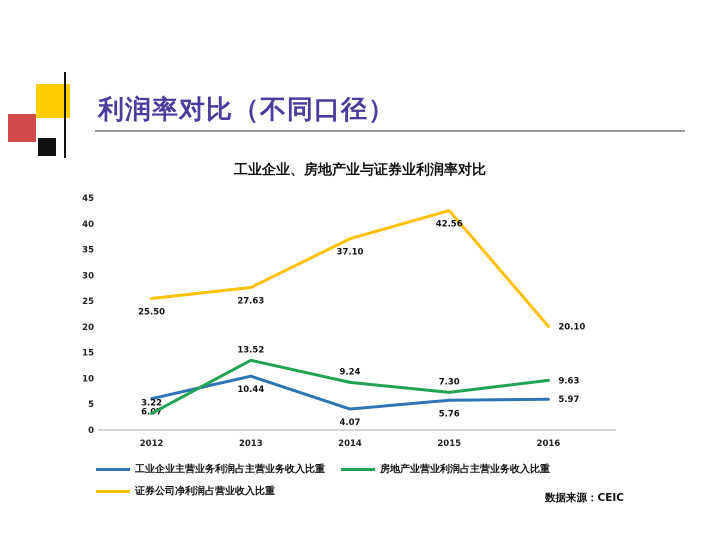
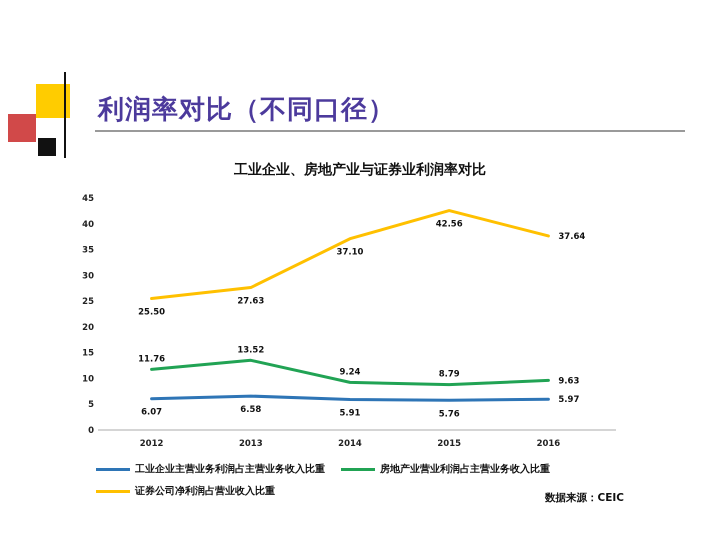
房地产业营业利润占主营业务收入比重/2012: 3.22 -> 11.76
工业企业主营业务利润占主营业务收入比重/2013: 10.44 -> 6.58
工业企业主营业务利润占主营业务收入比重/2014: 4.07 -> 5.91
房地产业营业利润占主营业务收入比重/2015: 7.30 -> 8.79
证券公司净利润占营业收入比重/2016: 20.10 -> 37.64
